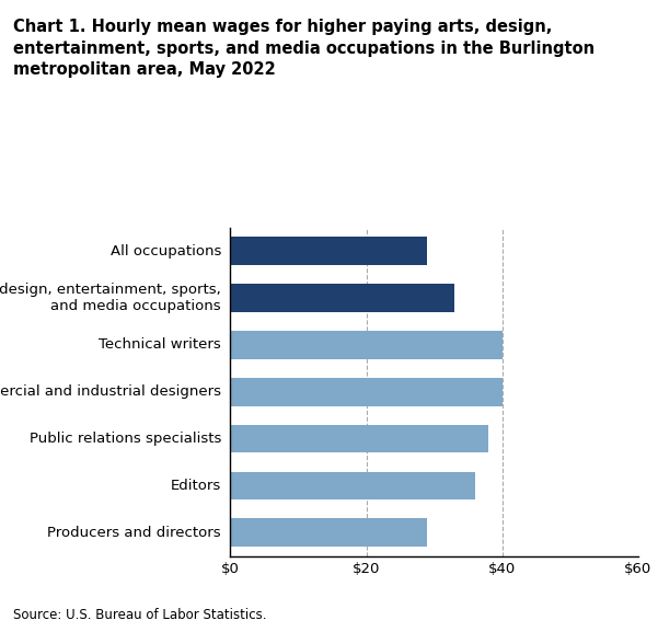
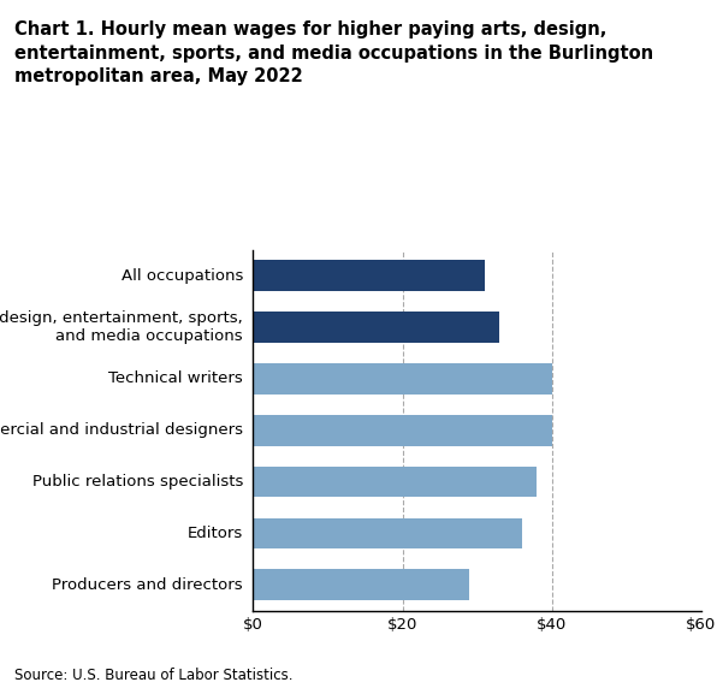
All occupations: $29 -> $31
